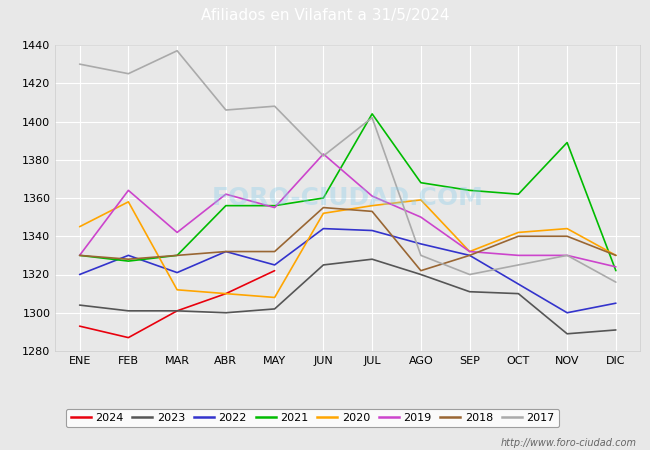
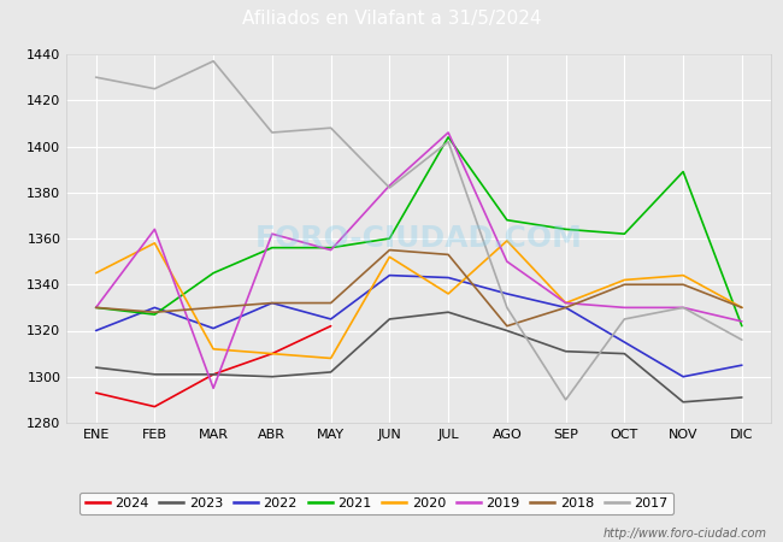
2021/MAR: 1330 -> 1345
2019/MAR: 1342 -> 1295
2020/JUL: 1356 -> 1336
2019/JUL: 1361 -> 1406
2017/SEP: 1320 -> 1290
